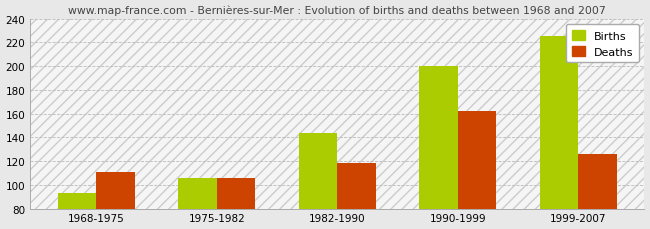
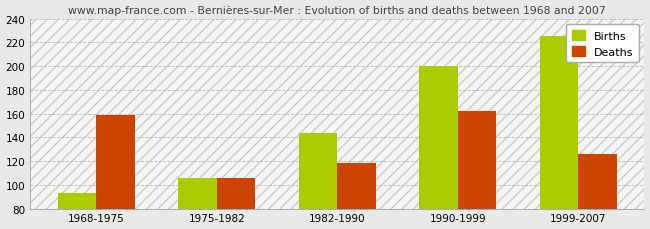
Deaths/1968-1975: 111 -> 159
